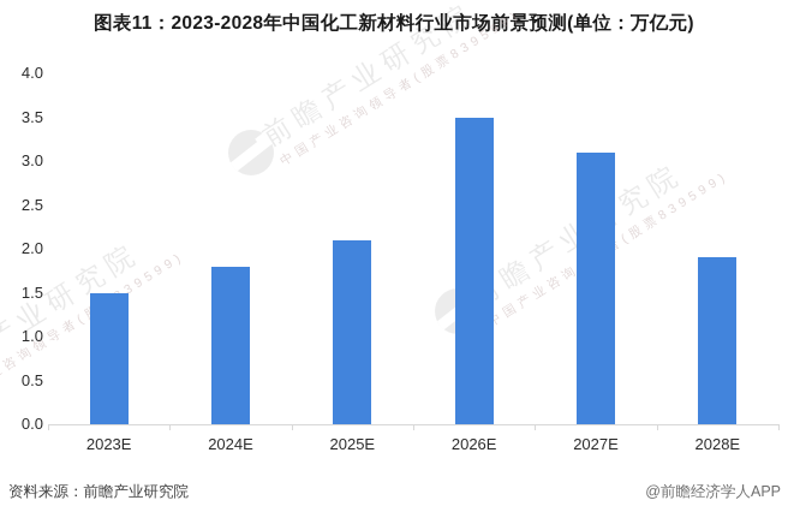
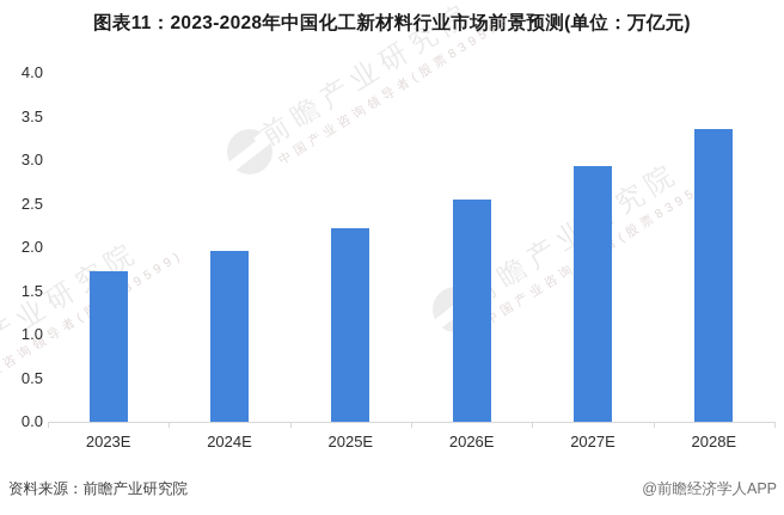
2023E: 1.5 -> 1.7
2024E: 1.8 -> 2.0
2025E: 2.1 -> 2.2
2026E: 3.5 -> 2.5
2027E: 3.1 -> 2.9
2028E: 1.9 -> 3.4
